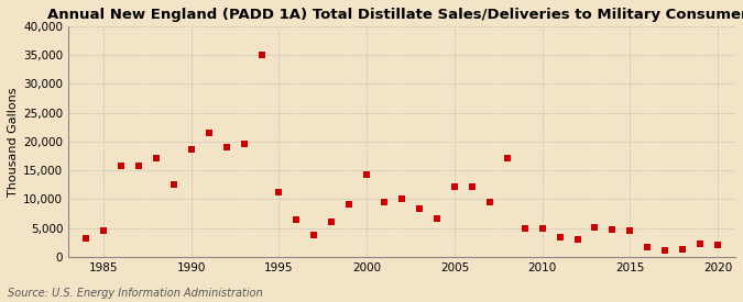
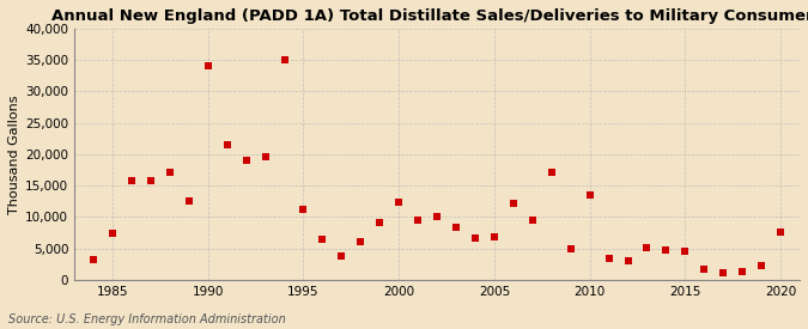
1985: 4,600 -> 7,400
1990: 18,600 -> 34,000
2000: 14,300 -> 12,400
2005: 12,200 -> 6,800
2010: 5,000 -> 13,600
2020: 2,100 -> 7,600
